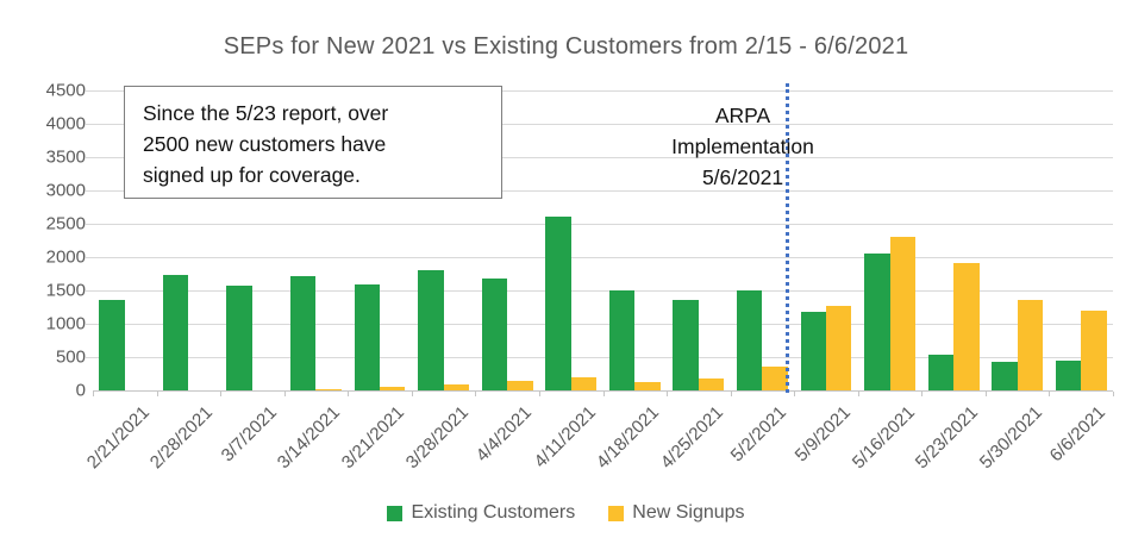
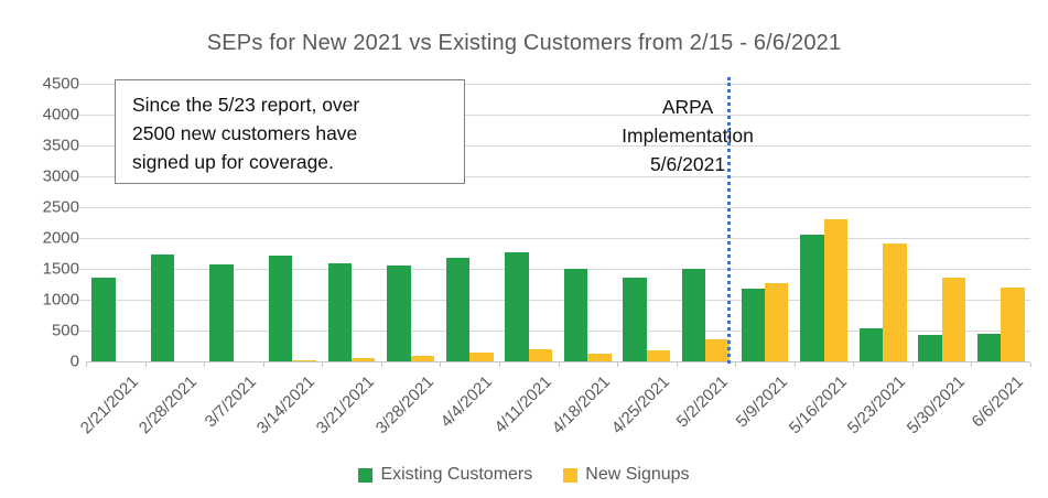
Existing Customers/3/28/2021: 1800 -> 1600
Existing Customers/4/11/2021: 2600 -> 1800
